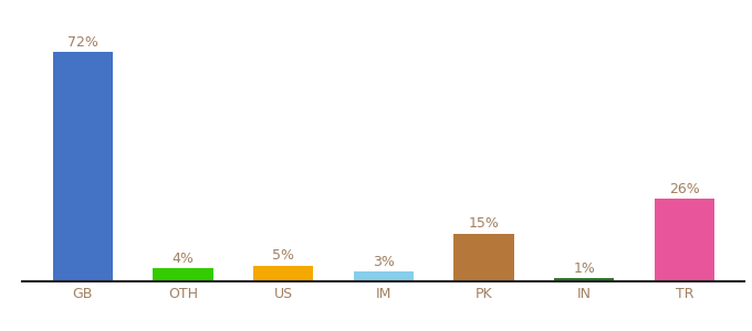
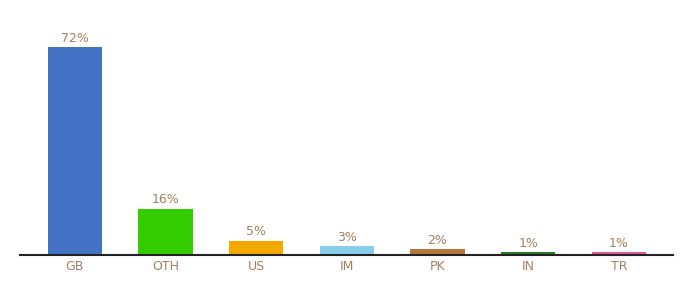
OTH: 4% -> 16%
PK: 15% -> 2%
TR: 26% -> 1%
